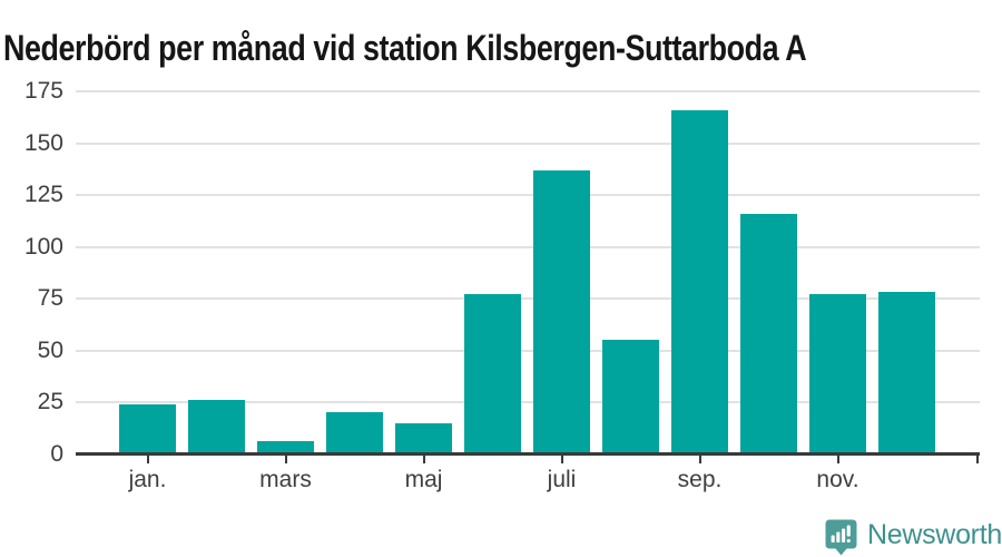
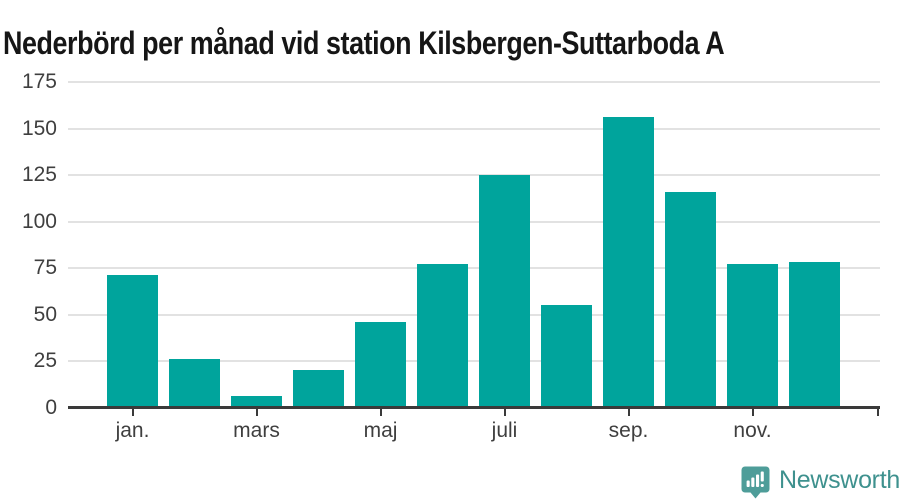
jan.: 24 -> 71
maj: 15 -> 46
juli: 137 -> 125
sep.: 166 -> 156
